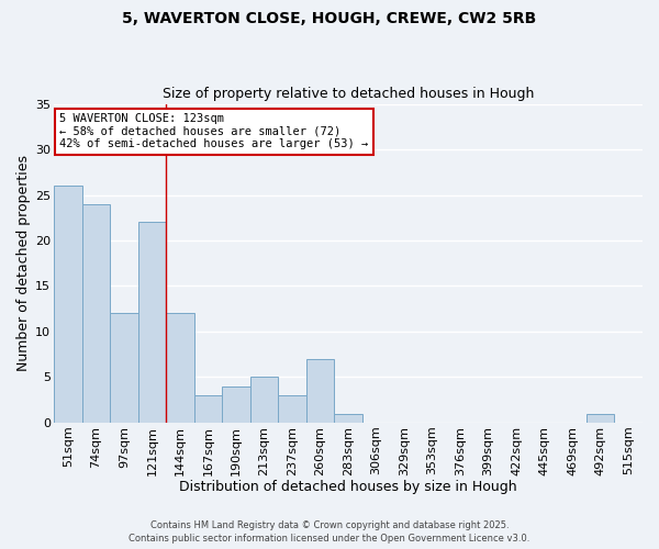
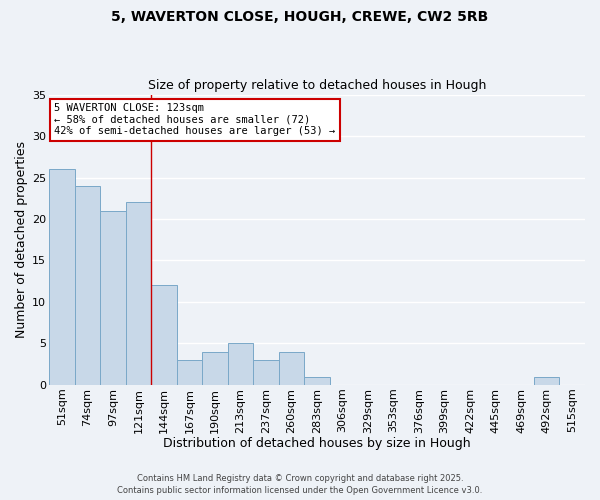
97sqm: 12 -> 21
260sqm: 7 -> 4
